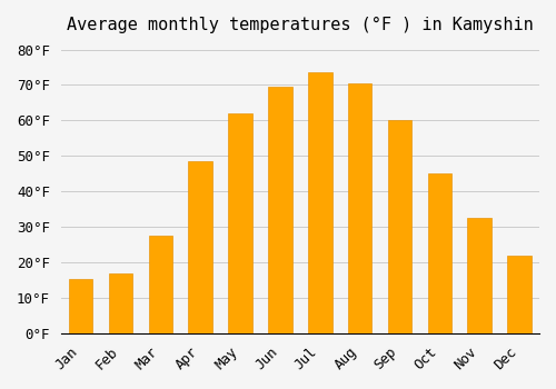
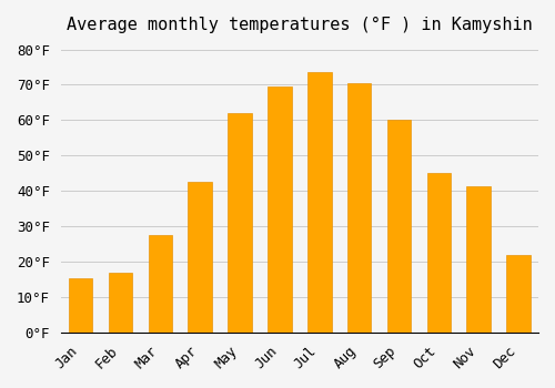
Apr: 48.5°F -> 42.5°F
Nov: 32.5°F -> 41.5°F
